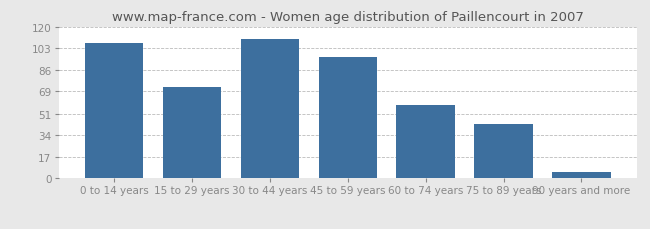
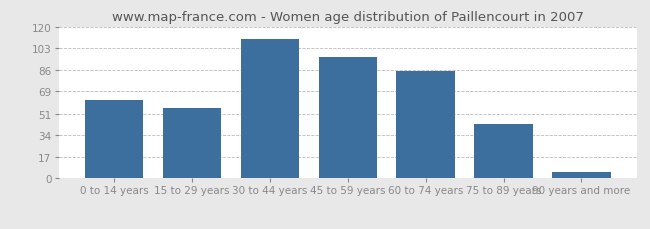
0 to 14 years: 107 -> 62
15 to 29 years: 72 -> 56
60 to 74 years: 58 -> 85
